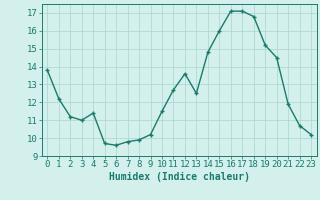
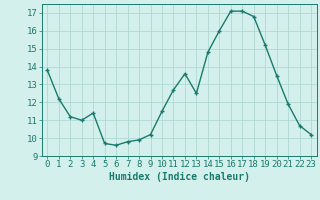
20: 14.5 -> 13.5
